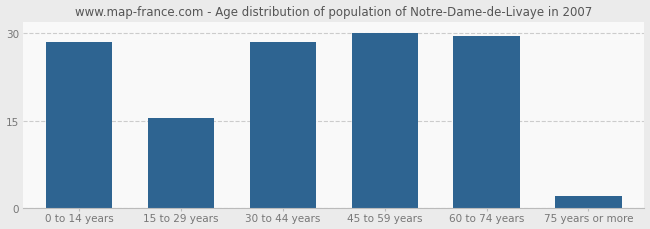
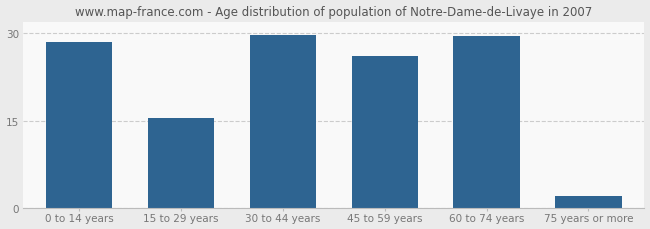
30 to 44 years: 28.5 -> 29.6
45 to 59 years: 30.0 -> 26.0
